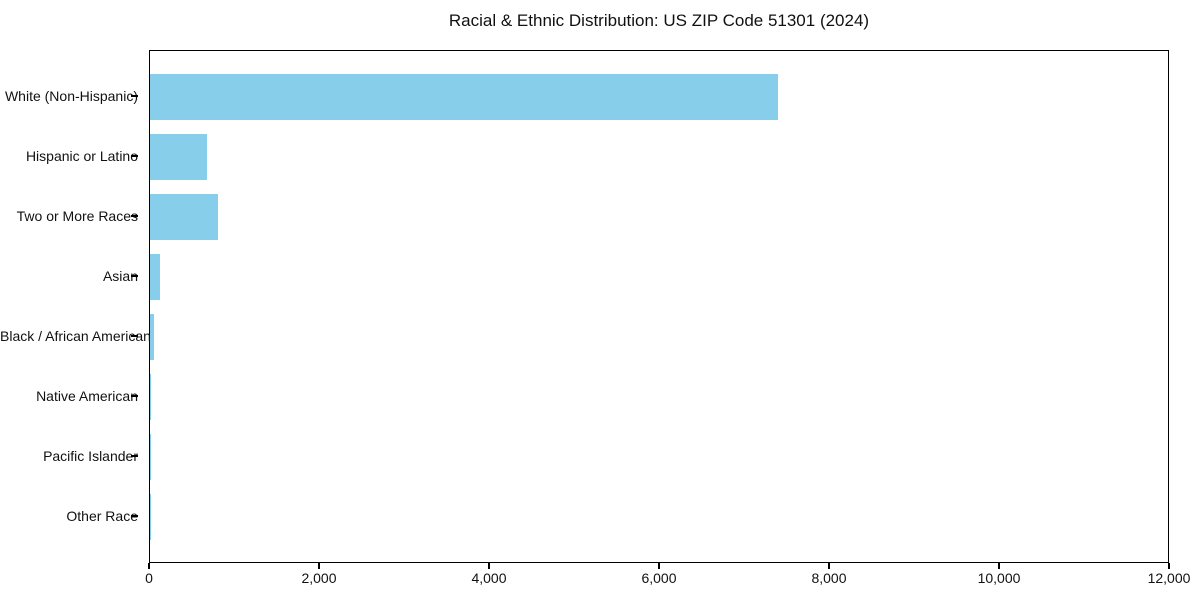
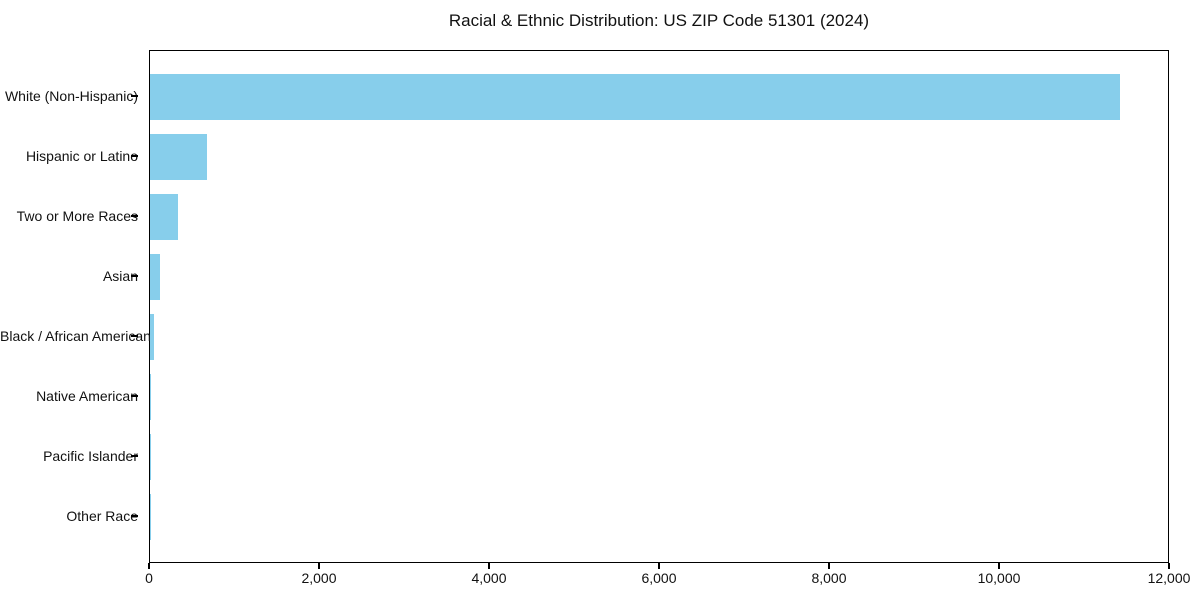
White (Non-Hispanic): 7400 -> 11400
Two or More Races: 800 -> 300
